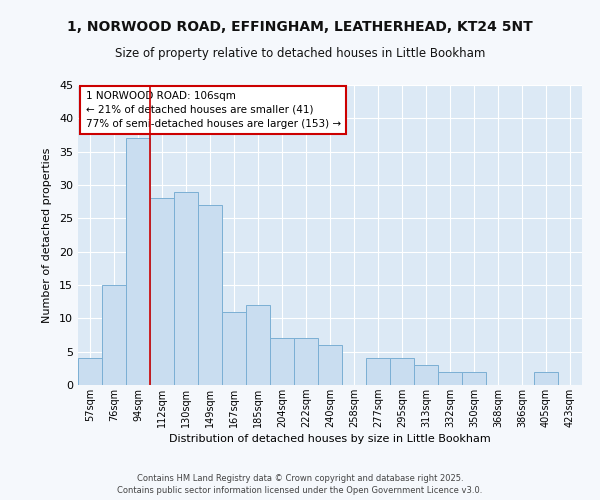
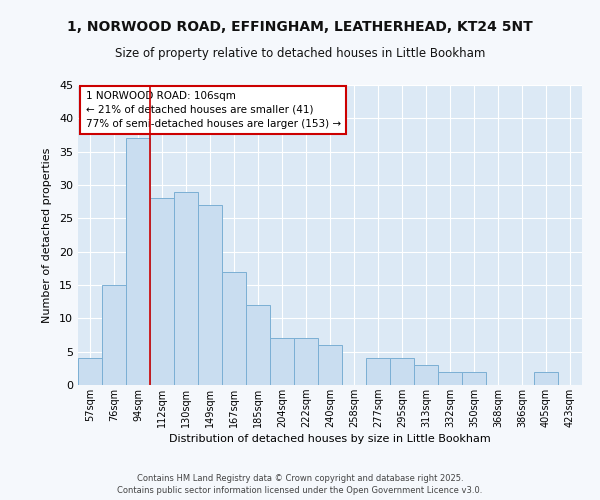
167sqm: 11 -> 17
